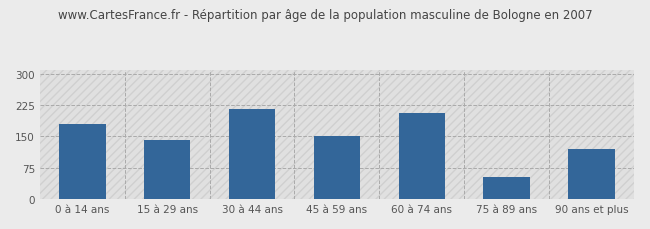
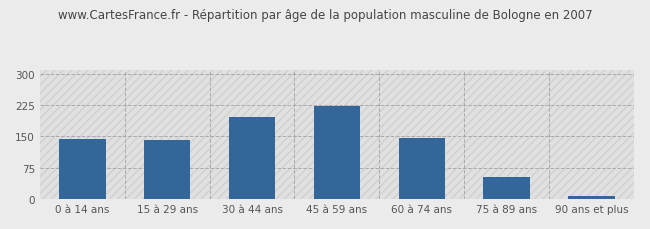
0 à 14 ans: 180 -> 144
30 à 44 ans: 215 -> 196
45 à 59 ans: 150 -> 222
60 à 74 ans: 205 -> 146
90 ans et plus: 120 -> 8
